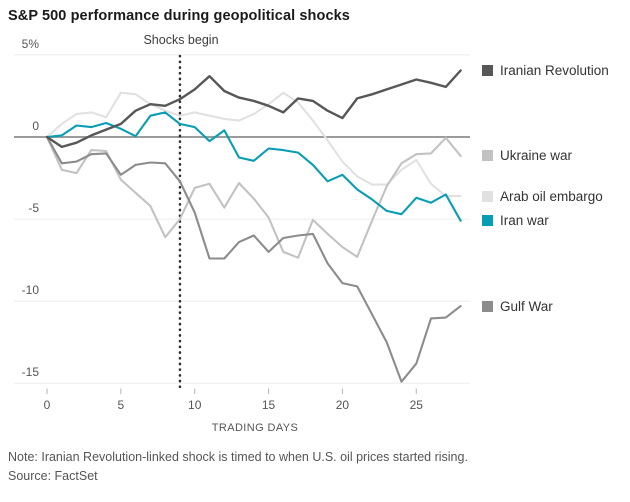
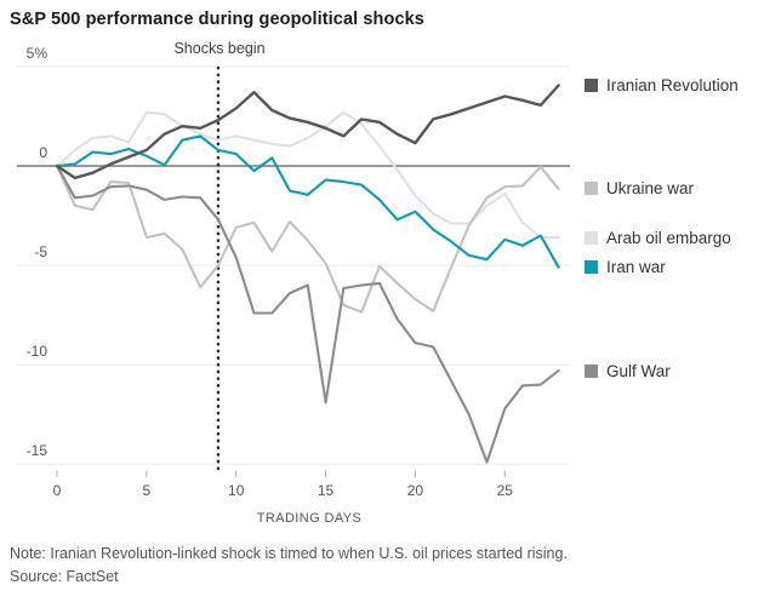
Ukraine war/5: -2.6% -> -3.6%
Gulf War/5: -2.3% -> -1.2%
Gulf War/15: -7.0% -> -11.9%
Gulf War/25: -13.8% -> -12.2%
